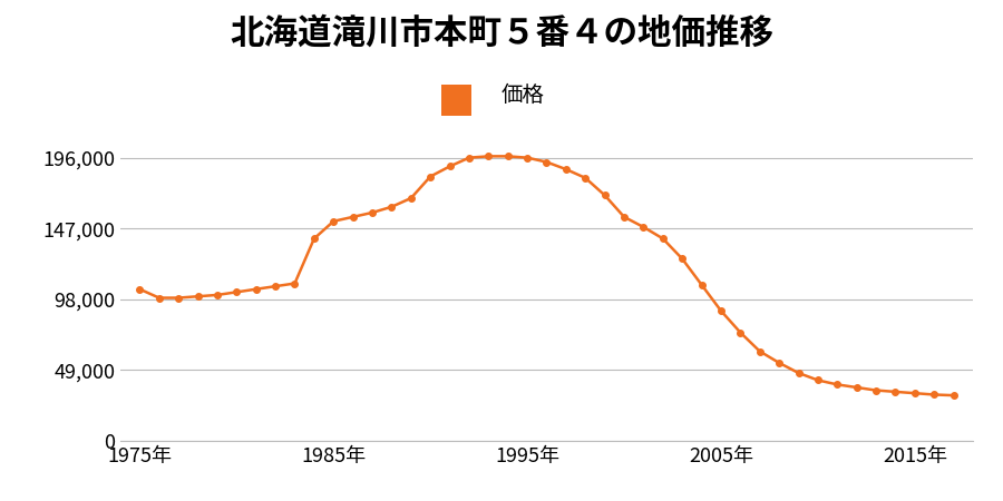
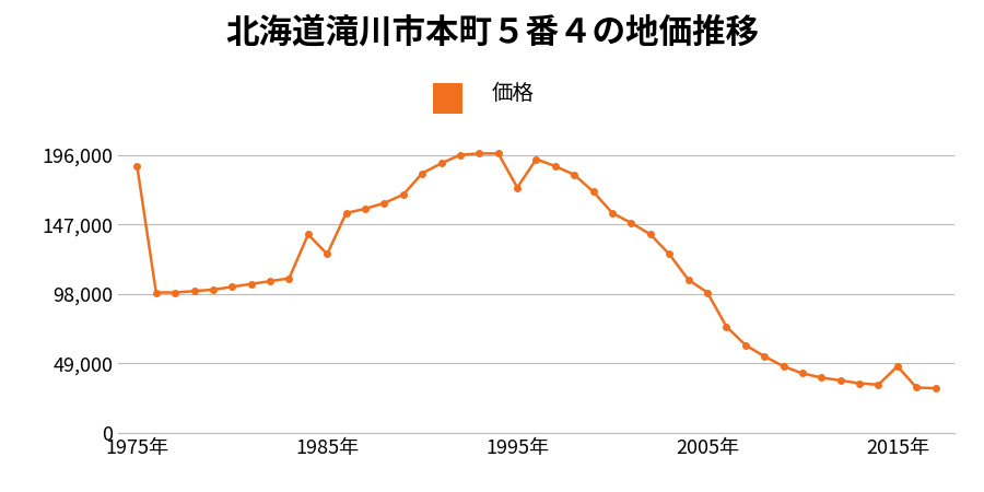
1975年: 105,000 -> 188,000
1985年: 152,000 -> 126,000
1995年: 196,000 -> 173,000
2005年: 90,000 -> 99,000
2015年: 33,000 -> 47,000
